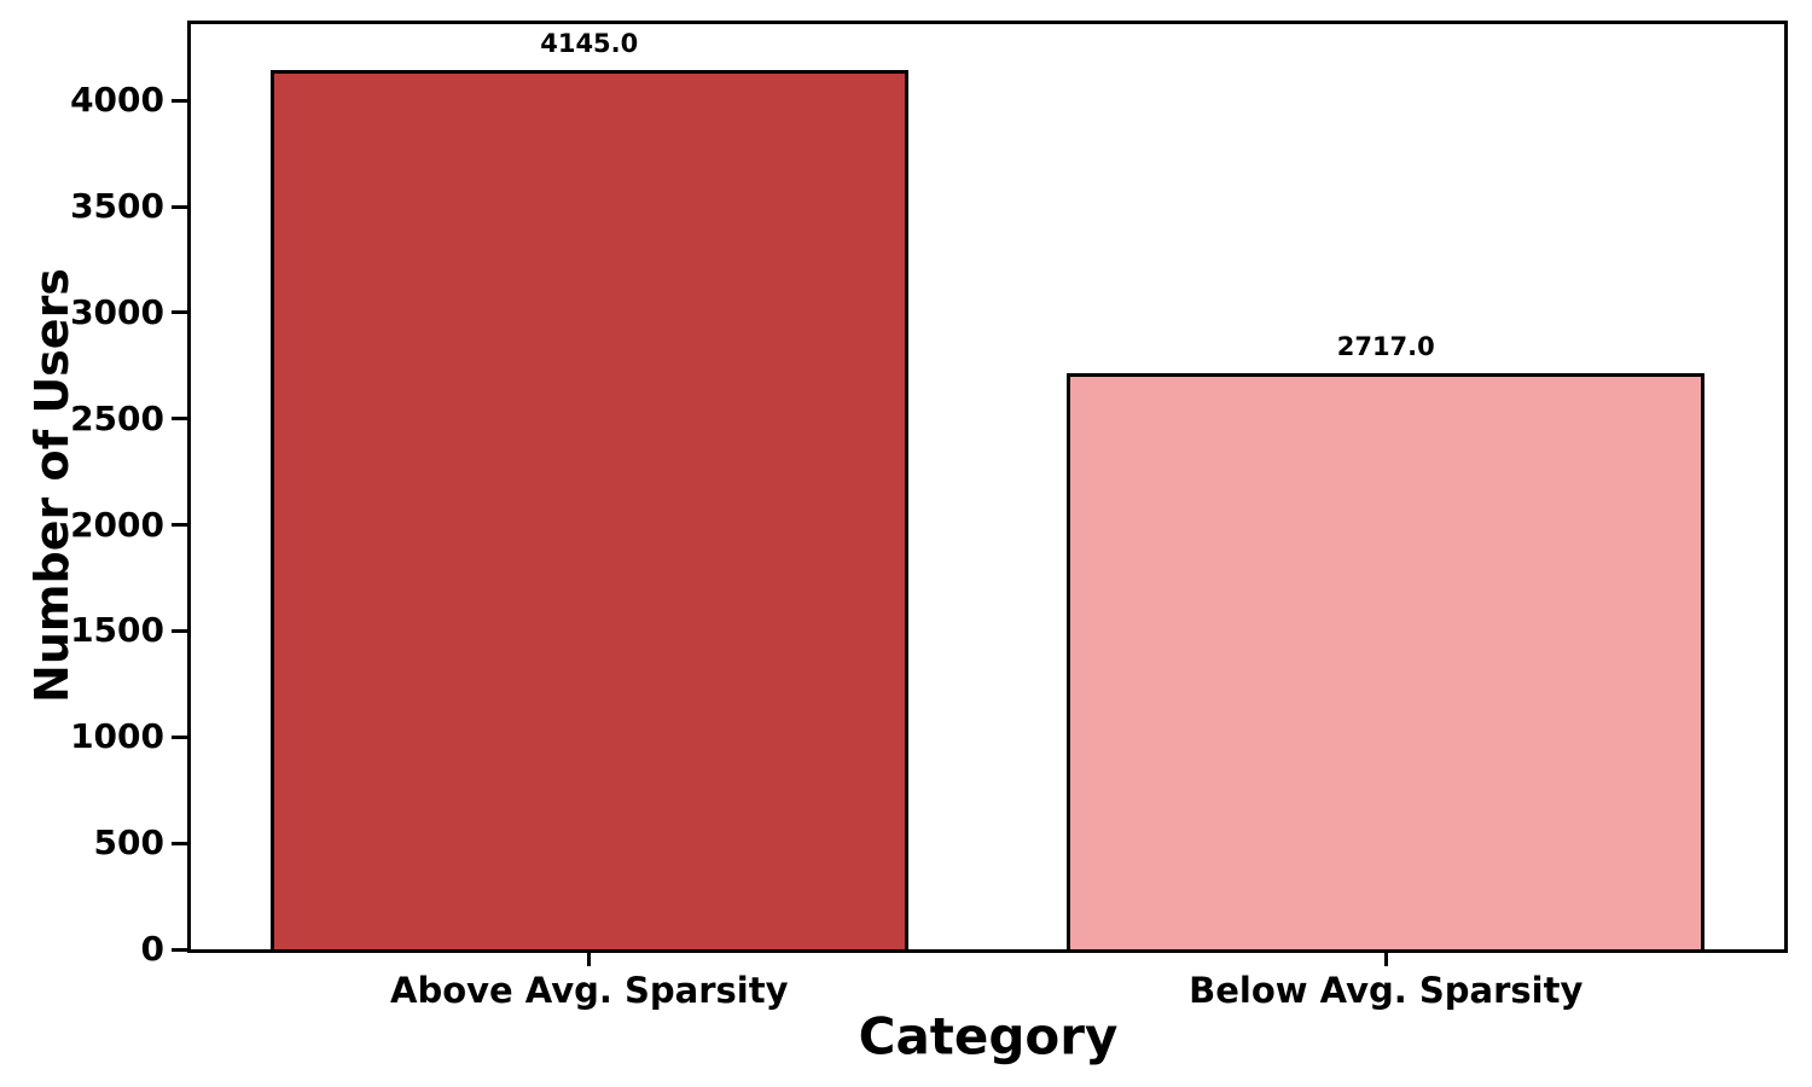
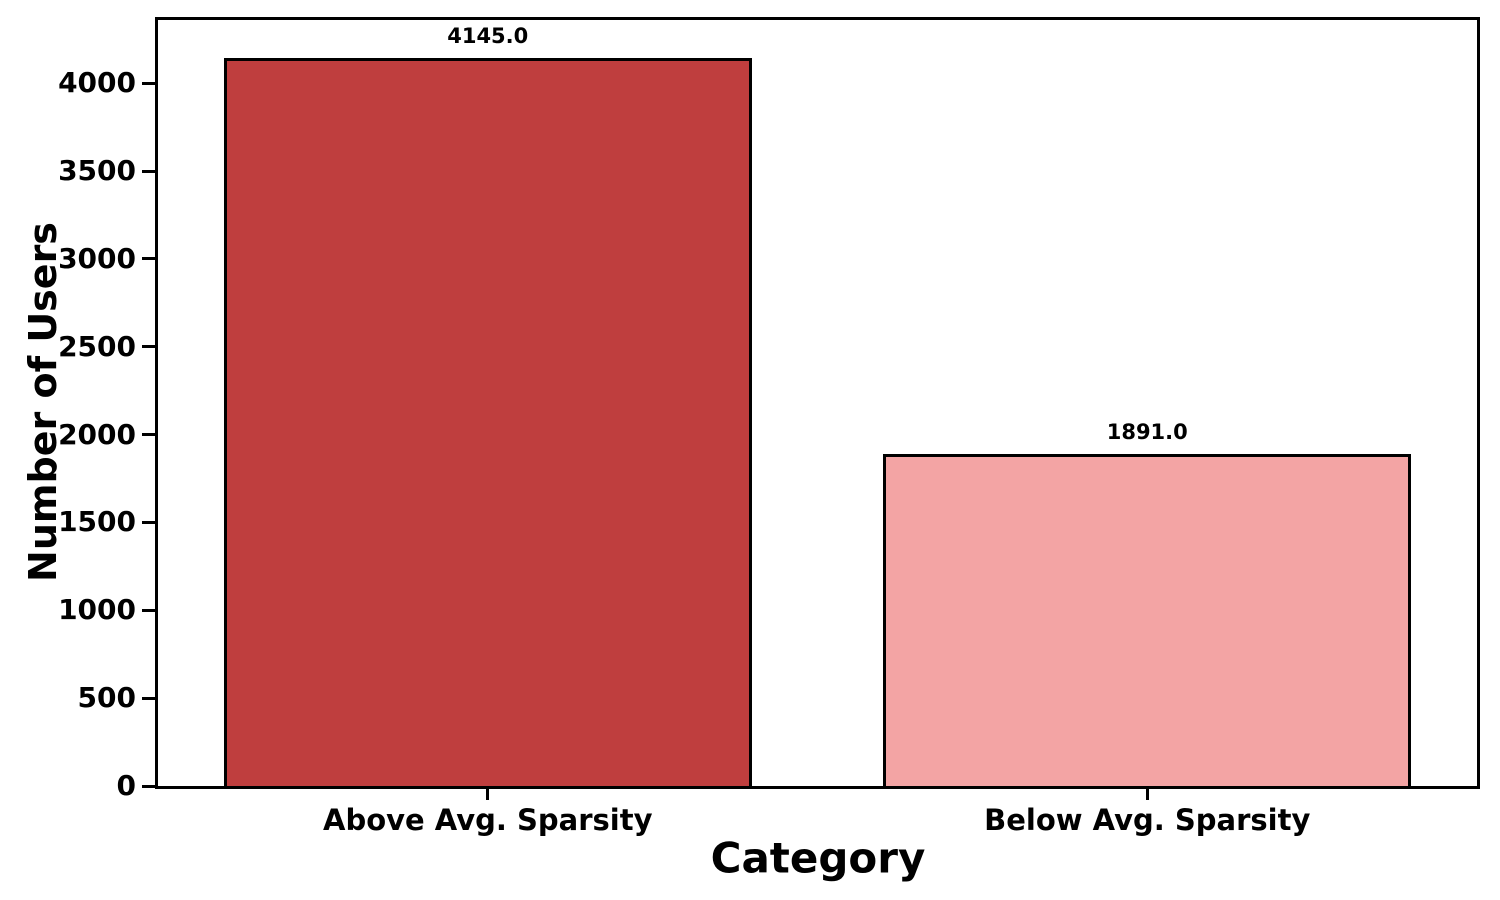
Below Avg. Sparsity: 2717.0 -> 1891.0
